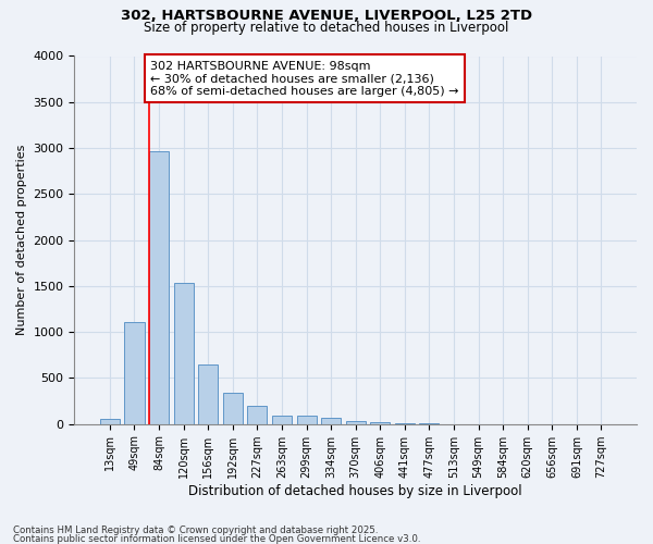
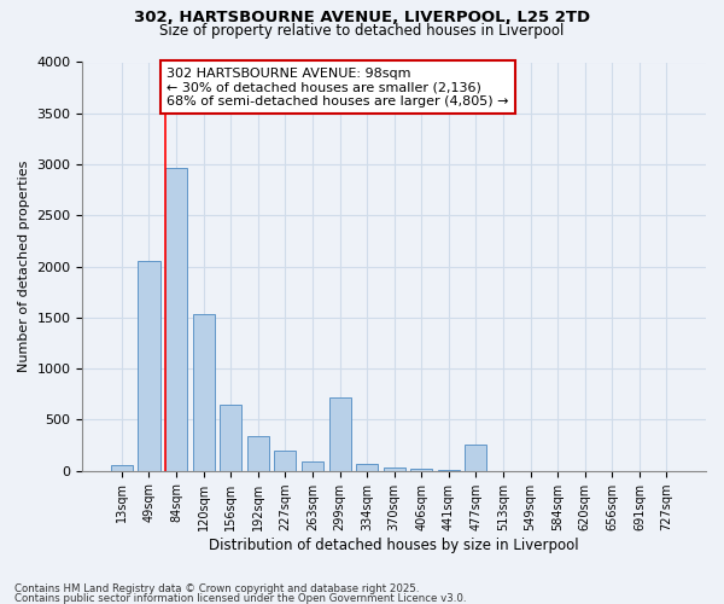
49sqm: 1110 -> 2060
299sqm: 90 -> 720
477sqm: 0 -> 260
